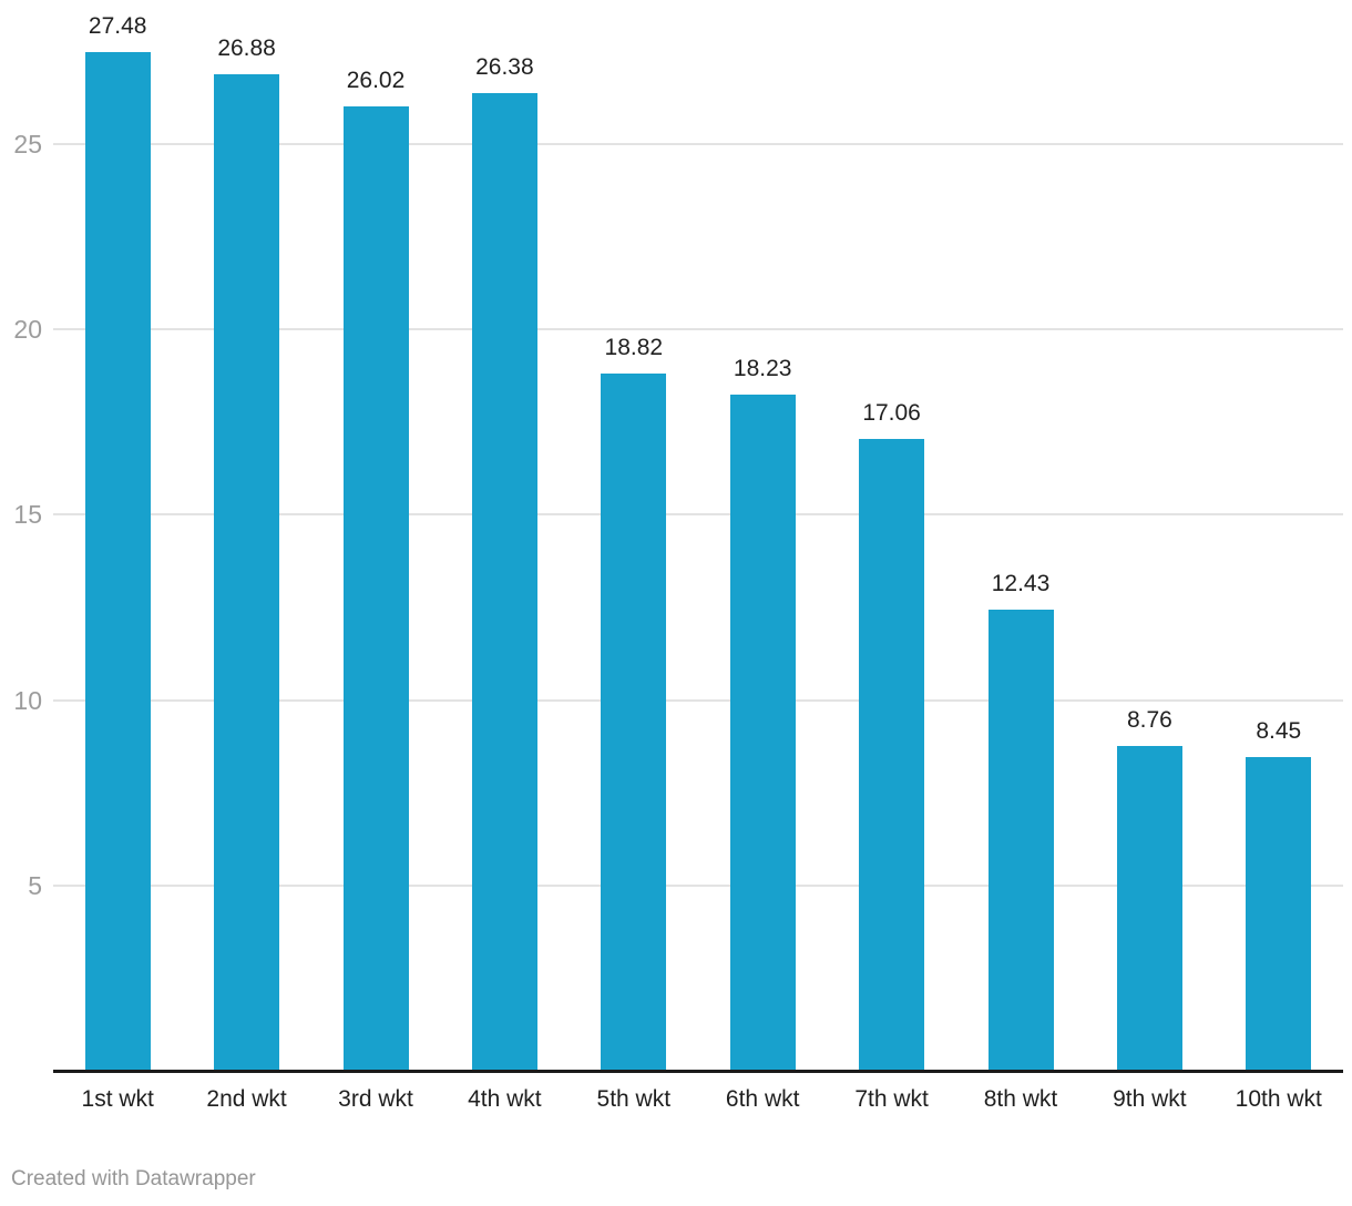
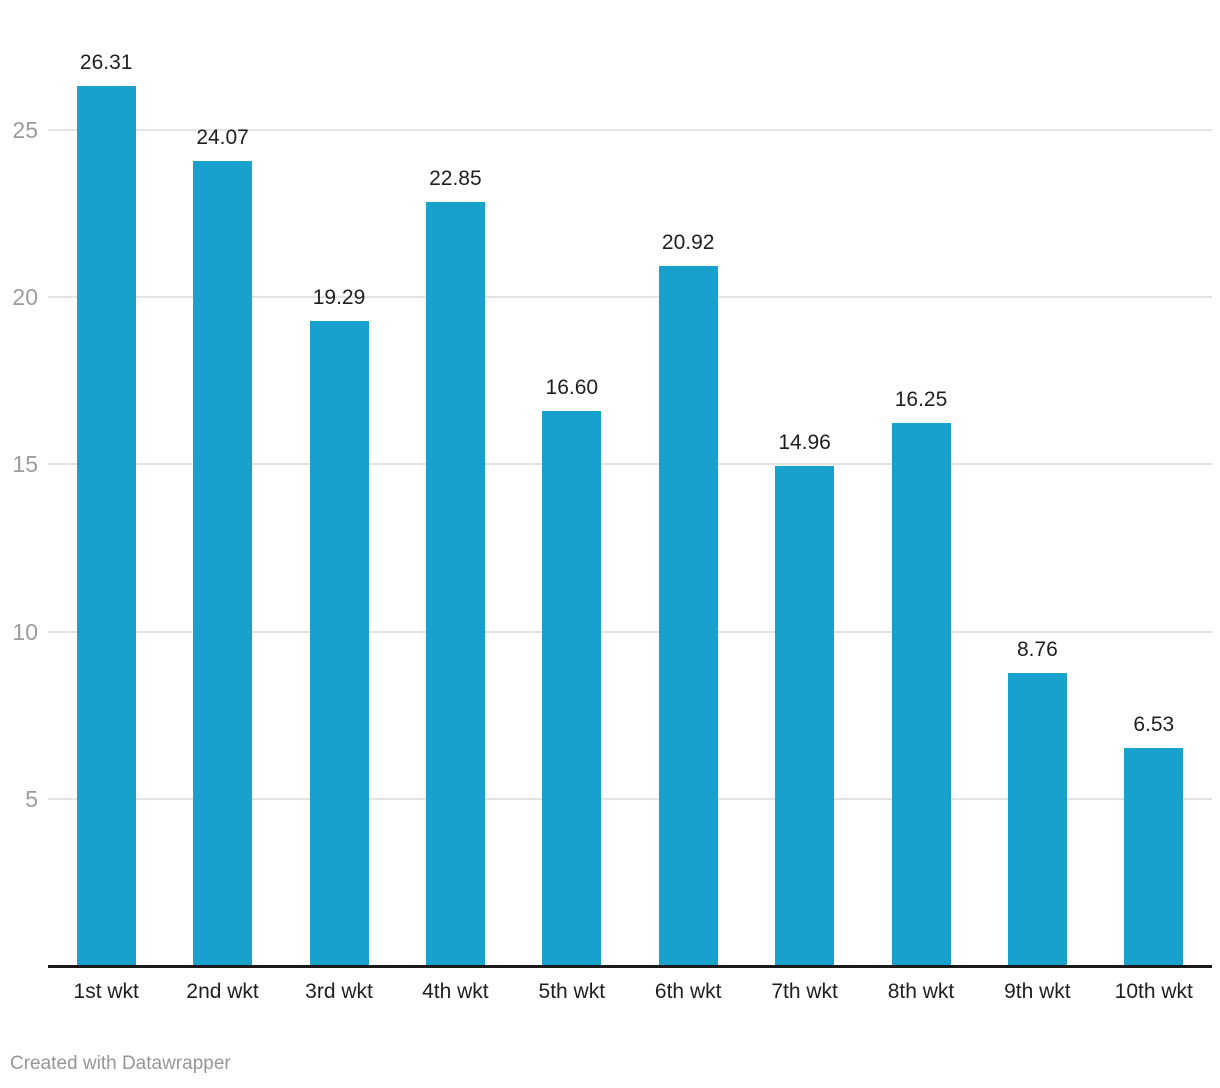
1st wkt: 27.48 -> 26.31
2nd wkt: 26.88 -> 24.07
3rd wkt: 26.02 -> 19.29
4th wkt: 26.38 -> 22.85
5th wkt: 18.82 -> 16.60
6th wkt: 18.23 -> 20.92
7th wkt: 17.06 -> 14.96
8th wkt: 12.43 -> 16.25
10th wkt: 8.45 -> 6.53
